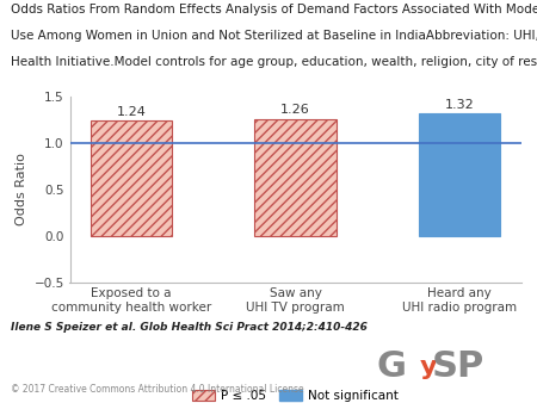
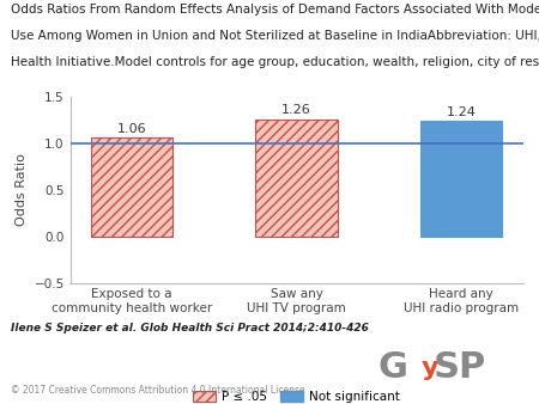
Exposed to a community health worker: 1.24 -> 1.06
Heard any UHI radio program: 1.32 -> 1.24
